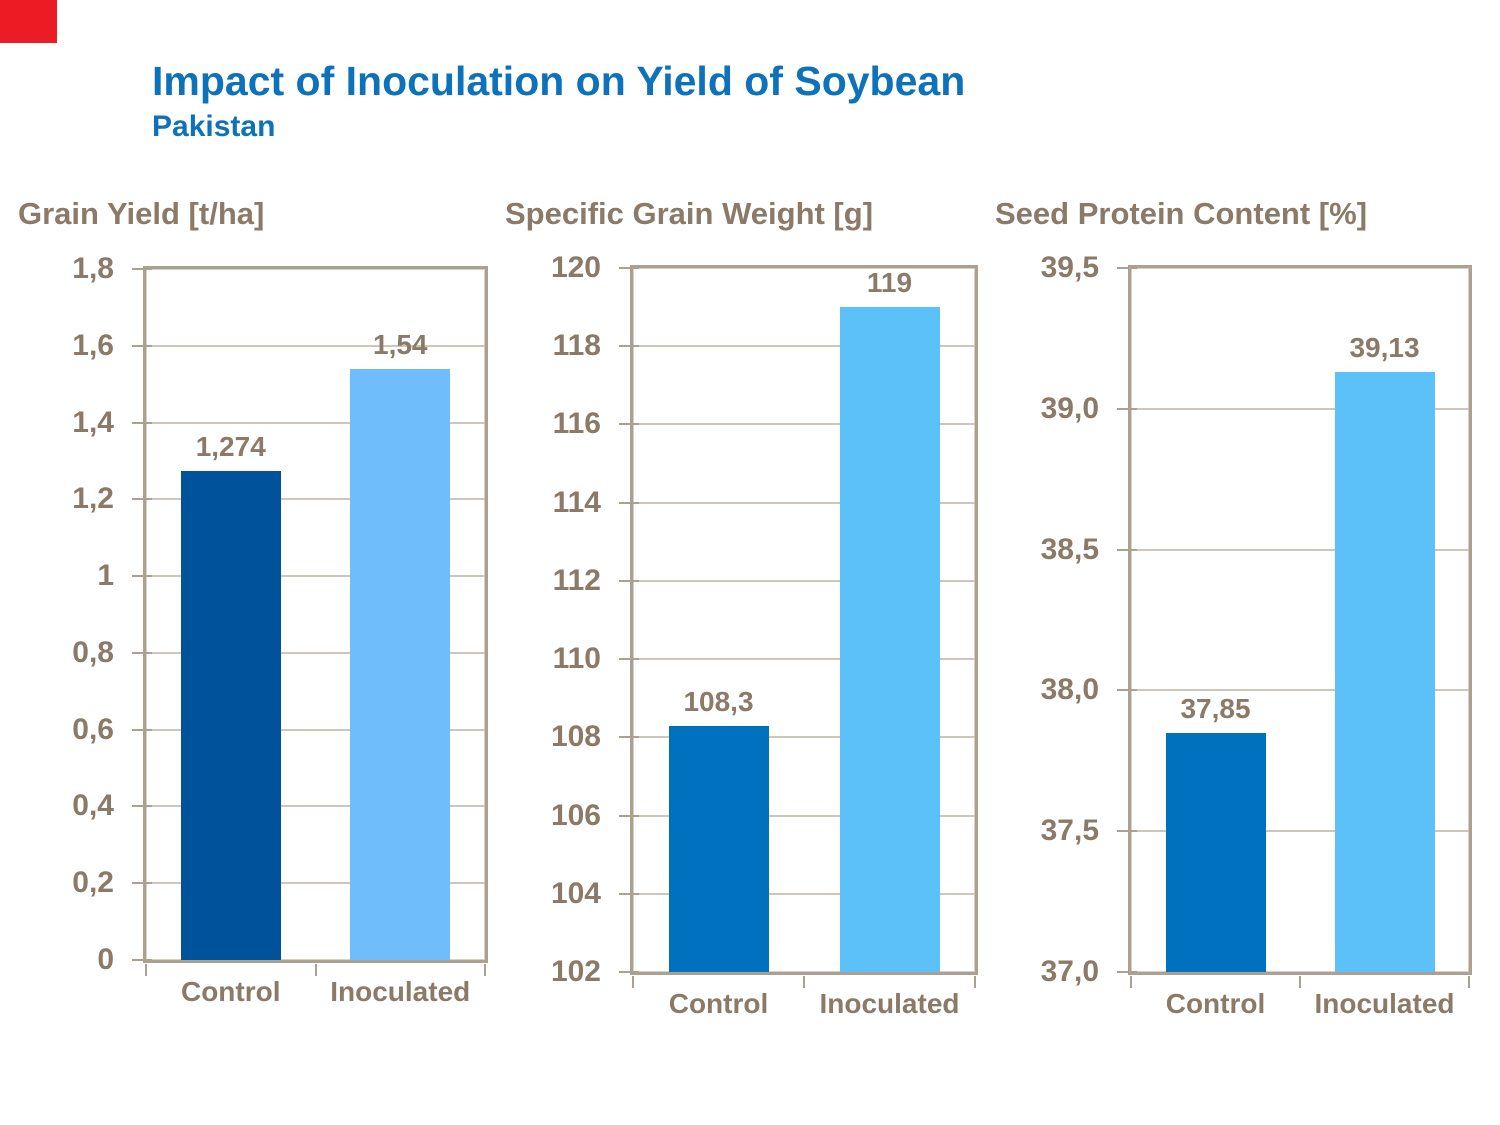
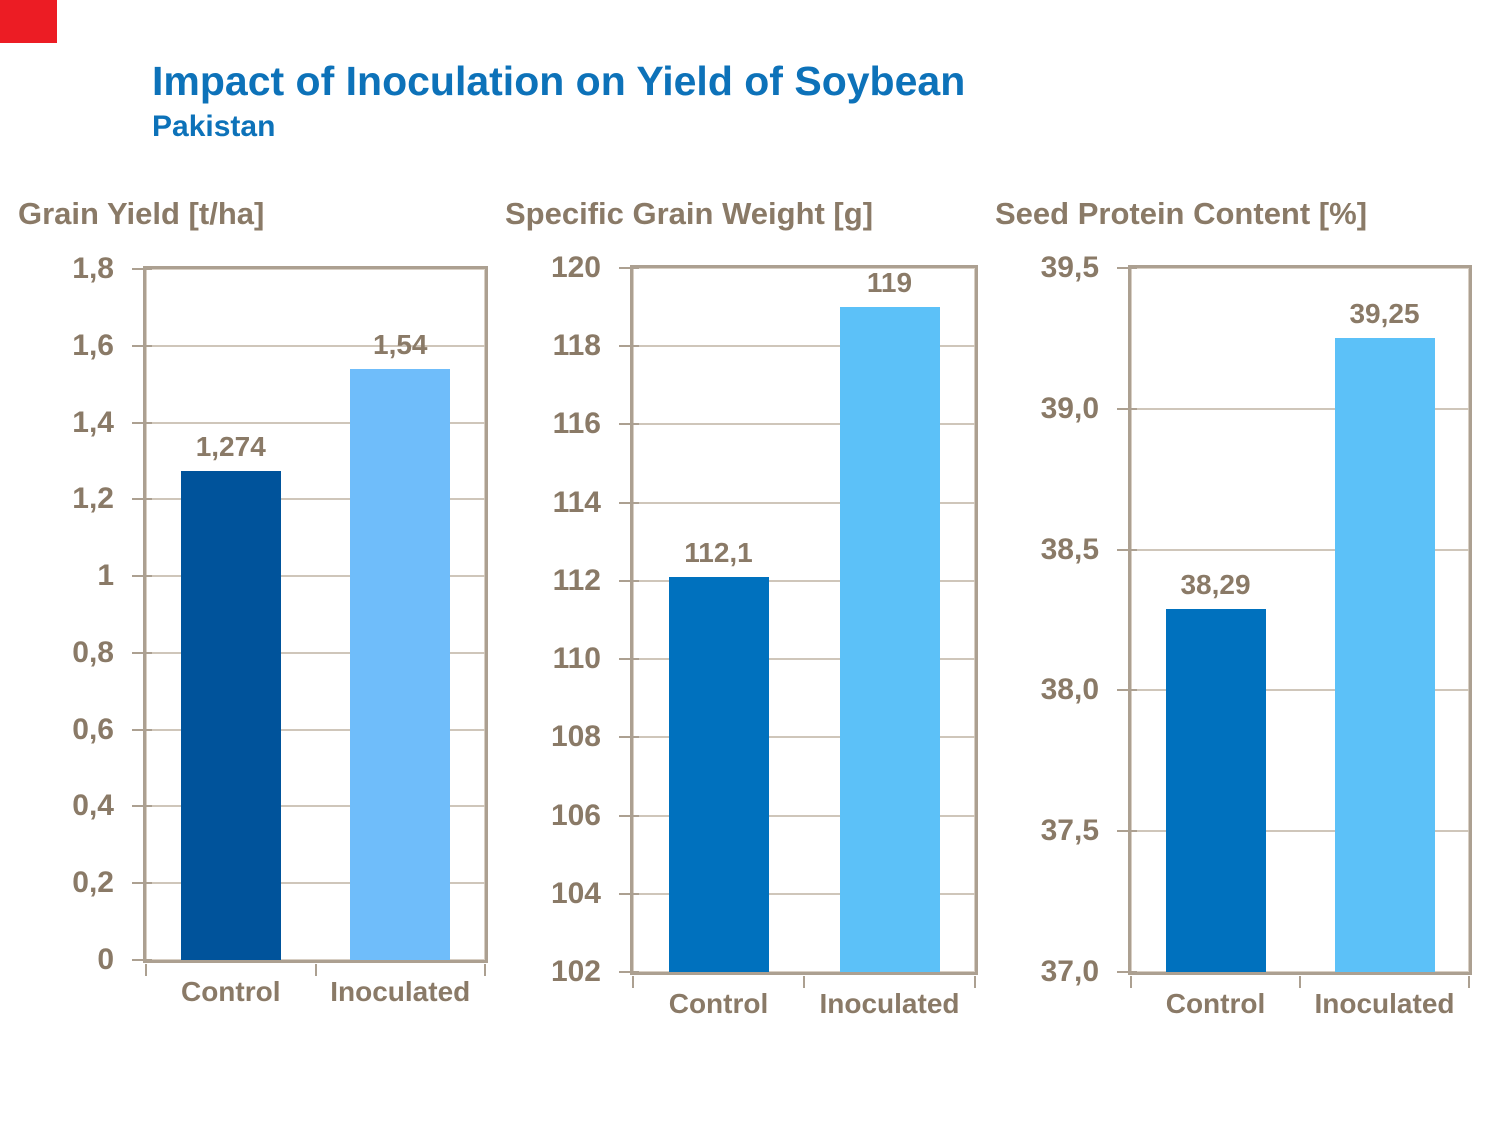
Specific Grain Weight [g]/Control: 108,3 -> 112,1
Seed Protein Content [%]/Control: 37,85 -> 38,29
Seed Protein Content [%]/Inoculated: 39,13 -> 39,25
